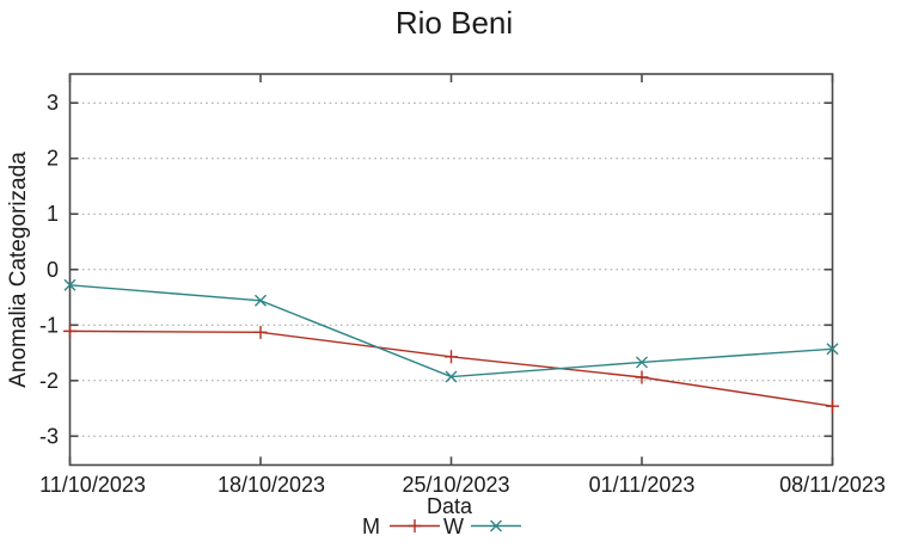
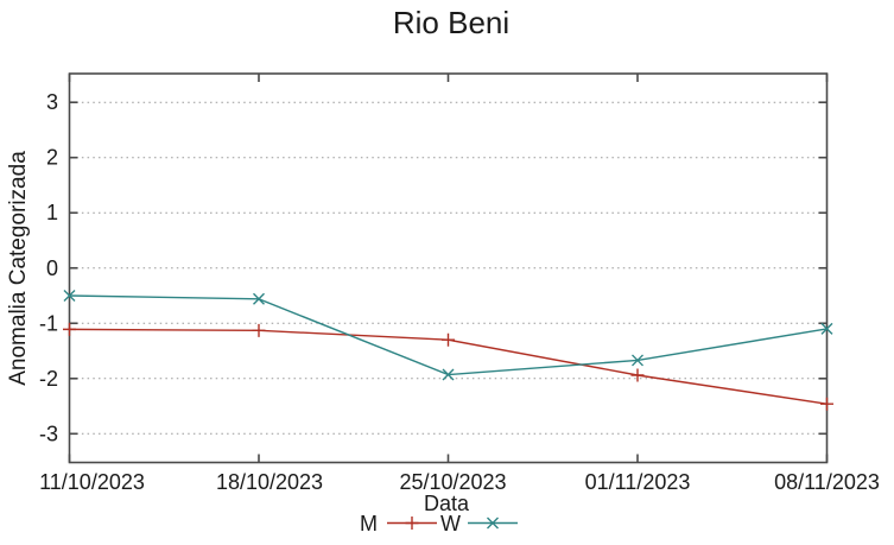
W/11/10/2023: -0.3 -> -0.5
M/25/10/2023: -1.6 -> -1.3
W/08/11/2023: -1.4 -> -1.1
